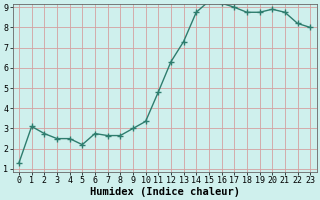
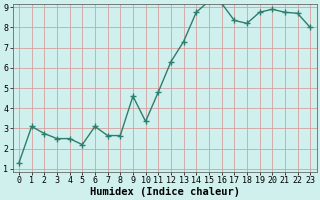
6: 2.75 -> 3.10
9: 3.00 -> 4.60
17: 9.00 -> 8.35
18: 8.75 -> 8.20
22: 8.20 -> 8.70
